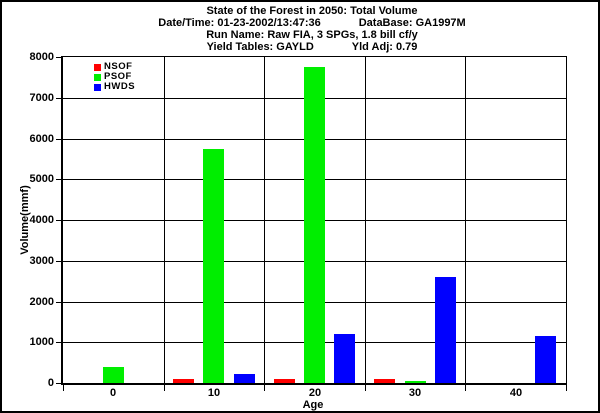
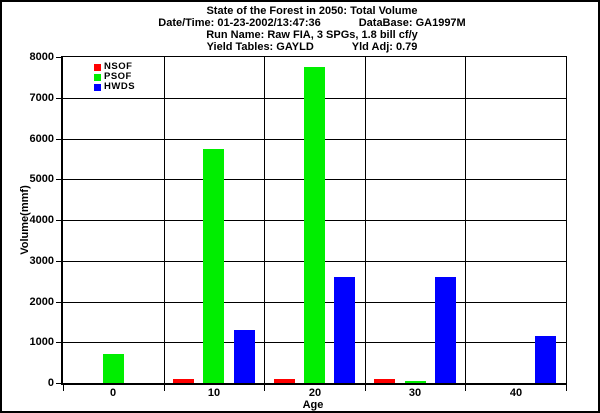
PSOF/0: 400 -> 700
HWDS/10: 200 -> 1300
HWDS/20: 1200 -> 2600
